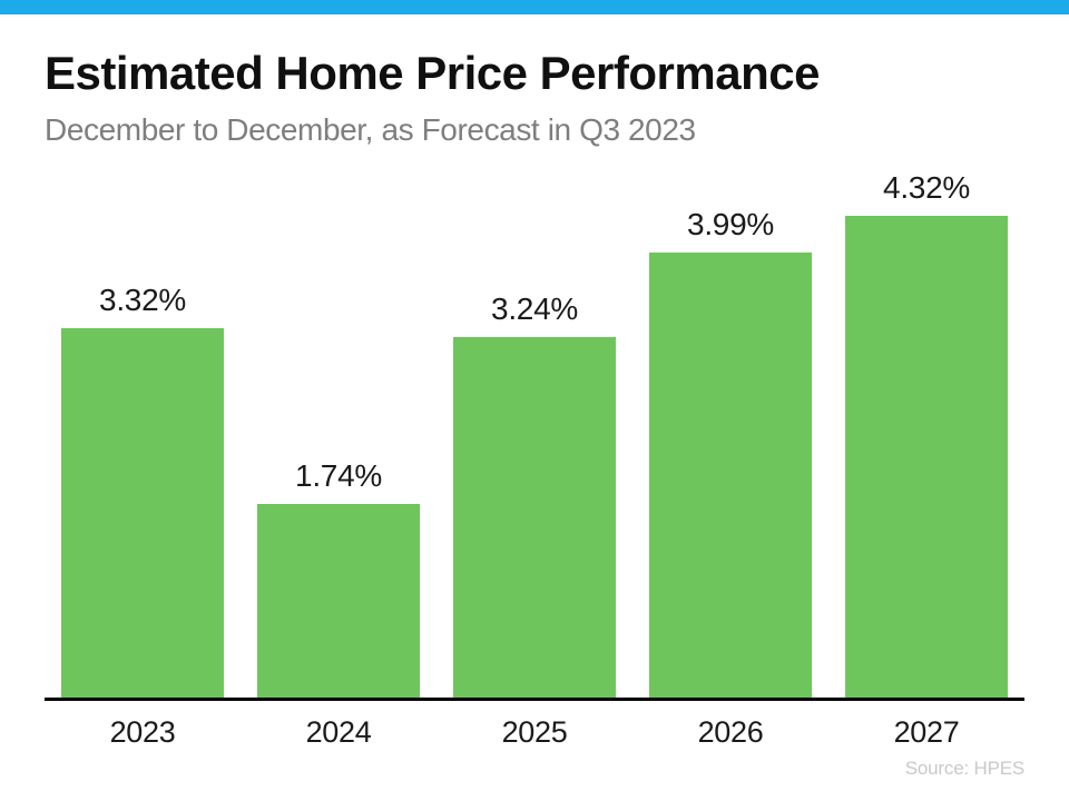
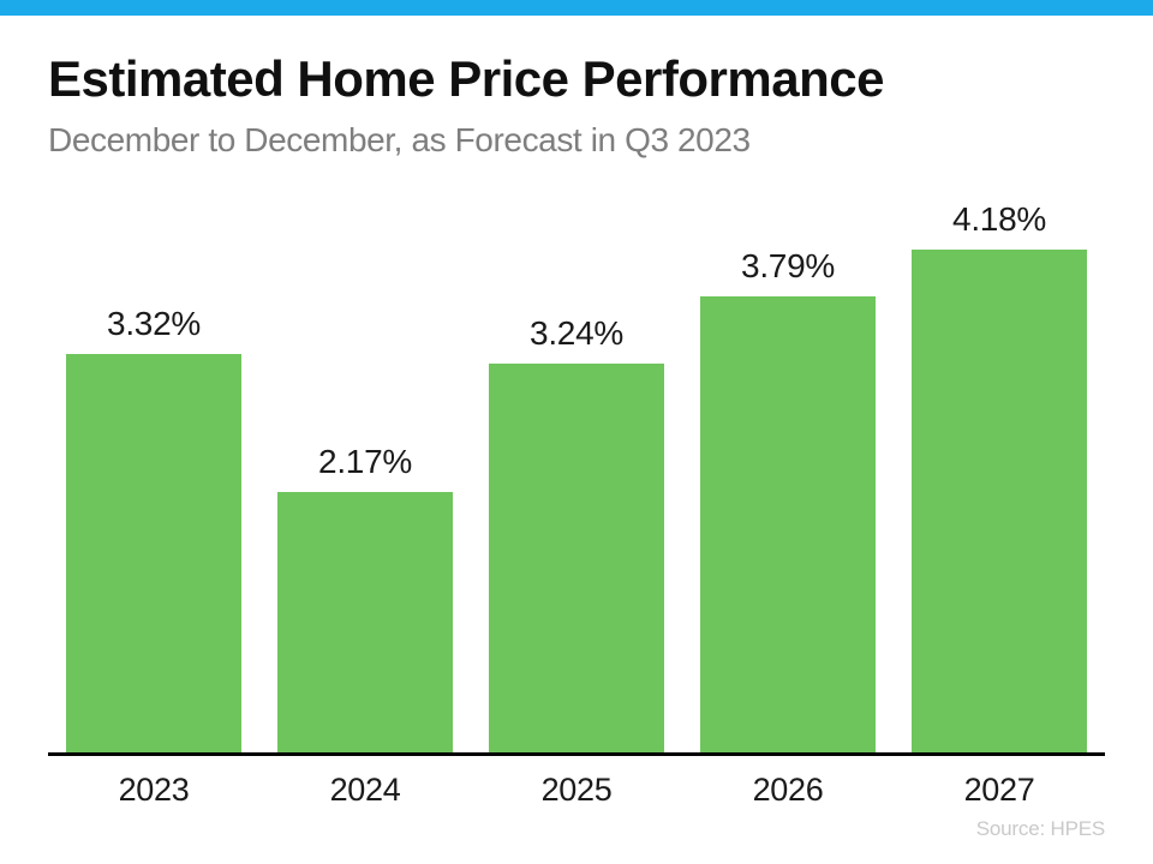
2024: 1.74% -> 2.17%
2026: 3.99% -> 3.79%
2027: 4.32% -> 4.18%
